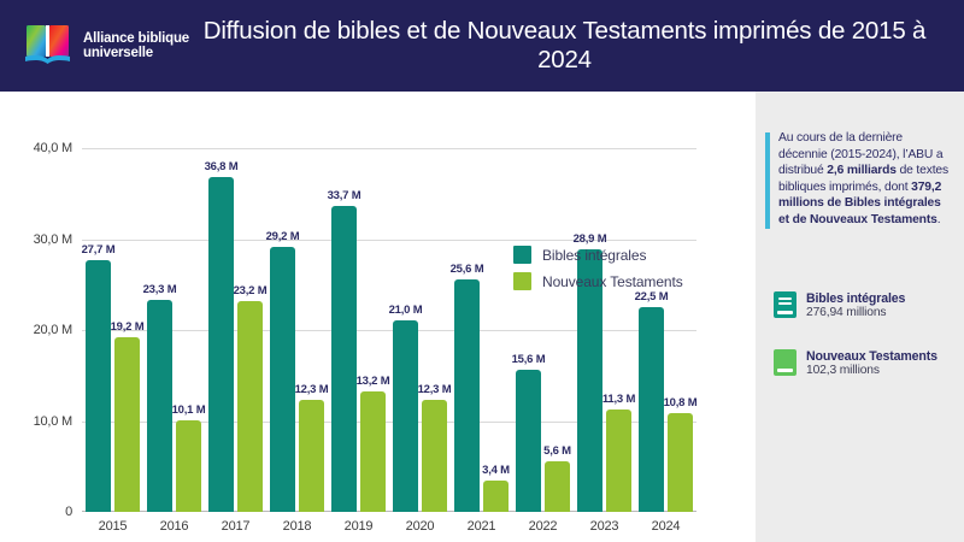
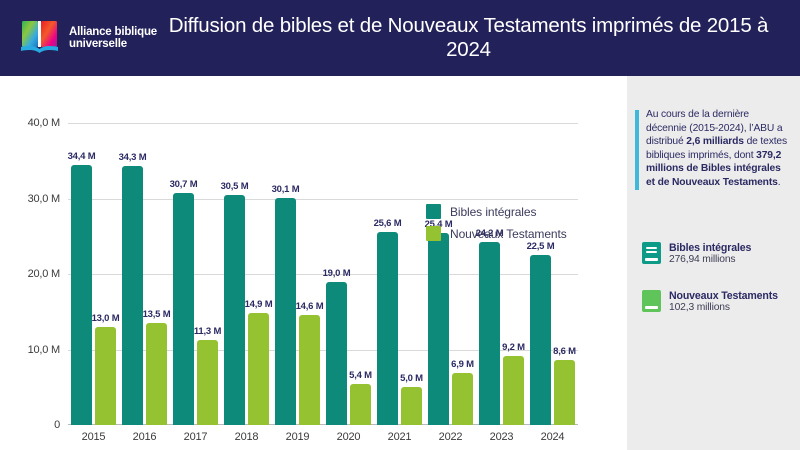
Bibles intégrales/2015: 27,7 -> 34,4
Nouveaux Testaments/2015: 19,2 -> 13,0
Bibles intégrales/2016: 23,3 -> 34,3
Nouveaux Testaments/2016: 10,1 -> 13,5
Bibles intégrales/2017: 36,8 -> 30,7
Nouveaux Testaments/2017: 23,2 -> 11,3
Bibles intégrales/2018: 29,2 -> 30,5
Nouveaux Testaments/2018: 12,3 -> 14,9
Bibles intégrales/2019: 33,7 -> 30,1
Nouveaux Testaments/2019: 13,2 -> 14,6
Bibles intégrales/2020: 21,0 -> 19,0
Nouveaux Testaments/2020: 12,3 -> 5,4
Nouveaux Testaments/2021: 3,4 -> 5,0
Bibles intégrales/2022: 15,6 -> 25,4
Nouveaux Testaments/2022: 5,6 -> 6,9
Bibles intégrales/2023: 28,9 -> 24,2
Nouveaux Testaments/2023: 11,3 -> 9,2
Nouveaux Testaments/2024: 10,8 -> 8,6
